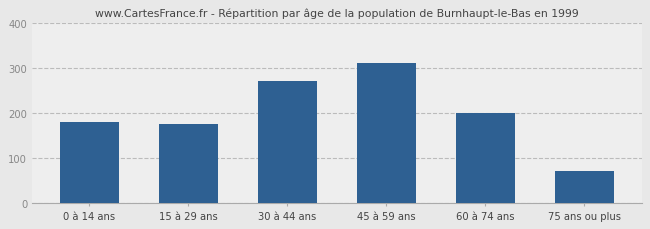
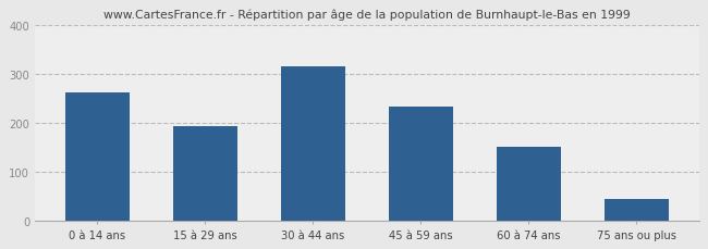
0 à 14 ans: 180 -> 262
15 à 29 ans: 175 -> 194
30 à 44 ans: 270 -> 315
45 à 59 ans: 310 -> 232
60 à 74 ans: 200 -> 150
75 ans ou plus: 70 -> 45
